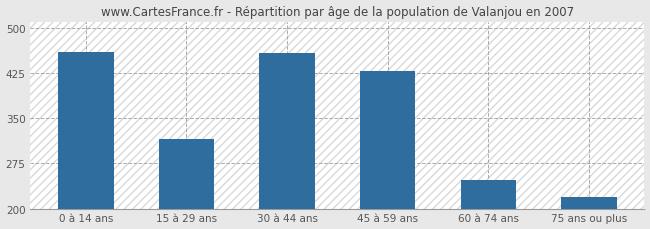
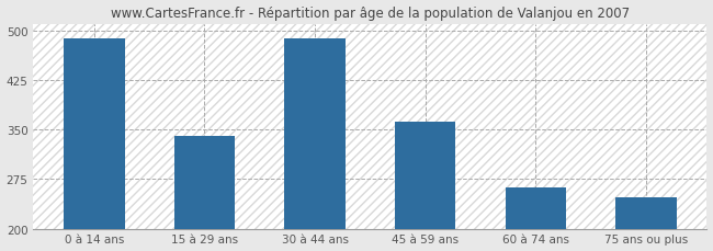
0 à 14 ans: 460 -> 487
15 à 29 ans: 316 -> 340
30 à 44 ans: 458 -> 488
45 à 59 ans: 428 -> 362
60 à 74 ans: 248 -> 263
75 ans ou plus: 220 -> 248
